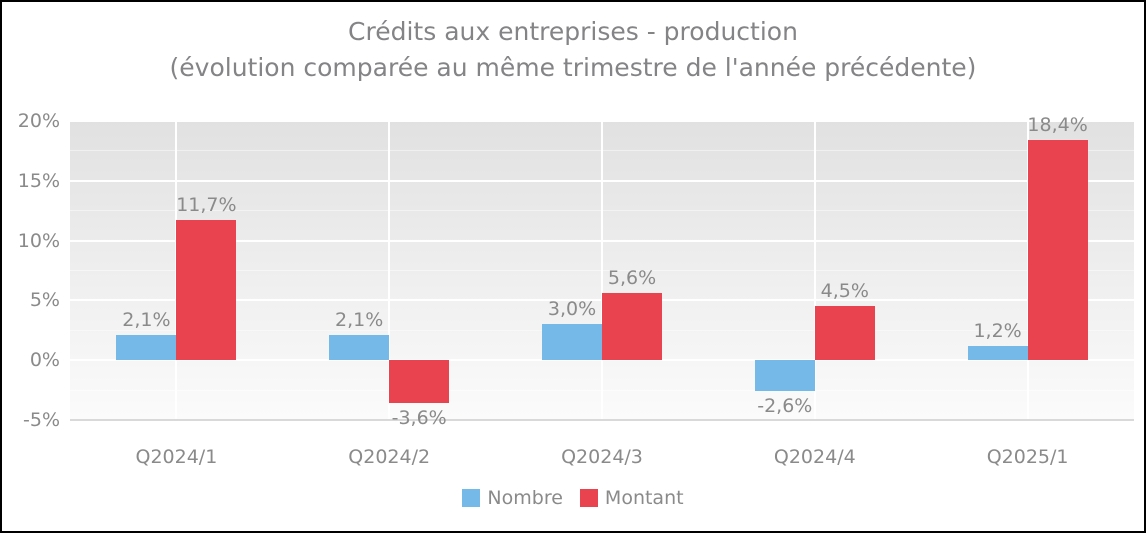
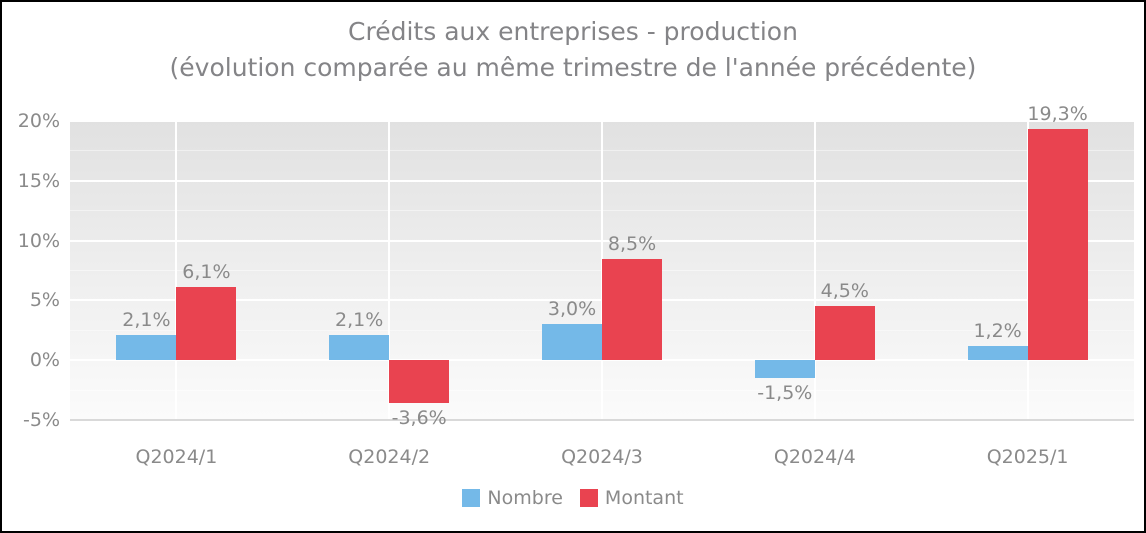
Montant/Q2024/1: 11,7% -> 6,1%
Montant/Q2024/3: 5,6% -> 8,5%
Nombre/Q2024/4: -2,6% -> -1,5%
Montant/Q2025/1: 18,4% -> 19,3%
